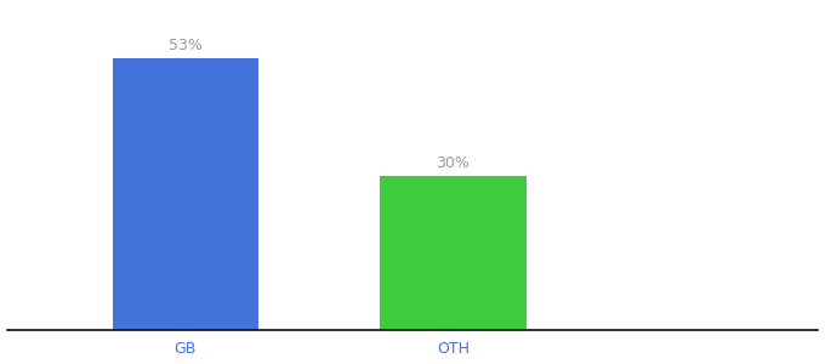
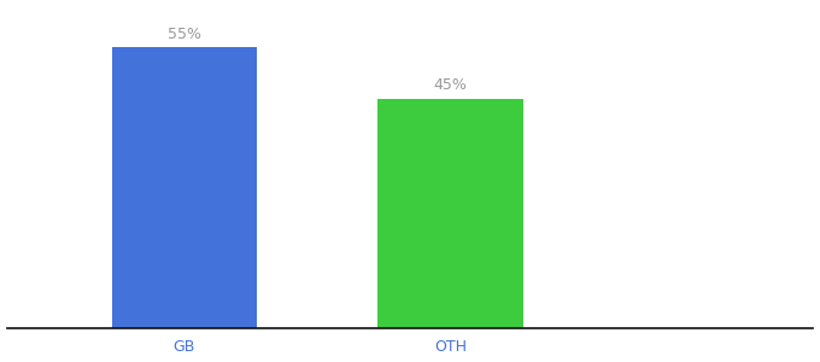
GB: 53% -> 55%
OTH: 30% -> 45%
